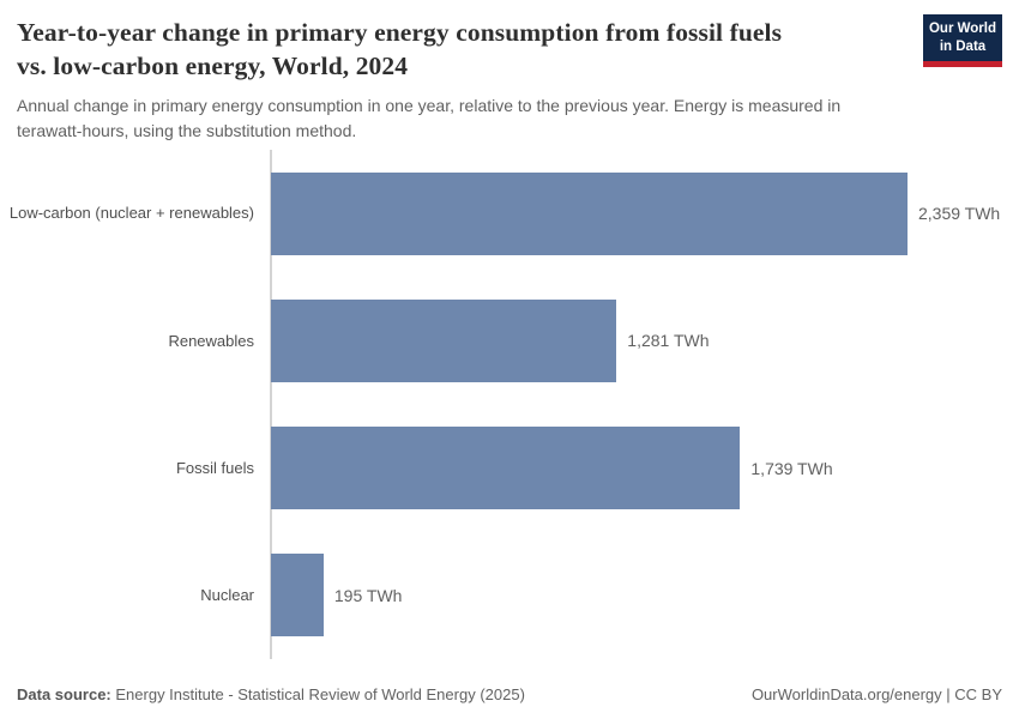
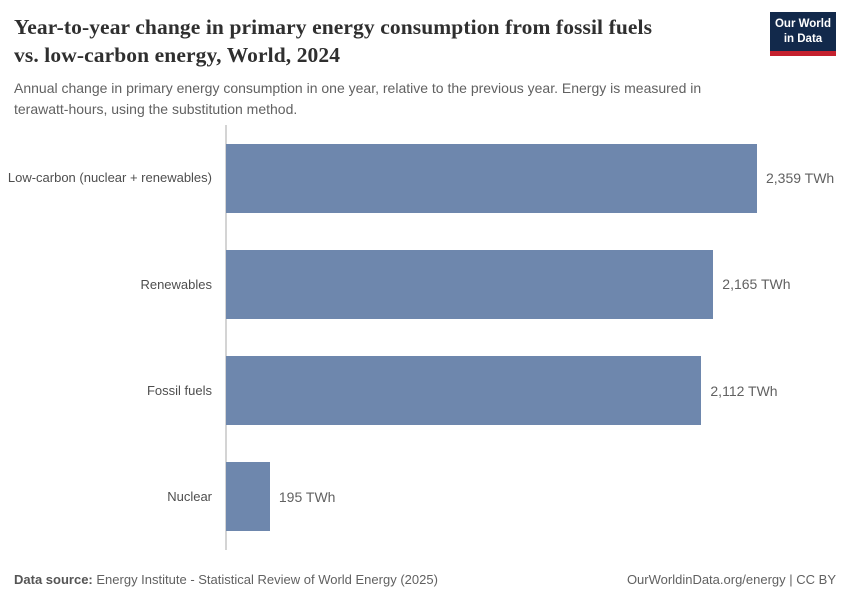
Renewables: 1,281 -> 2,165
Fossil fuels: 1,739 -> 2,112
